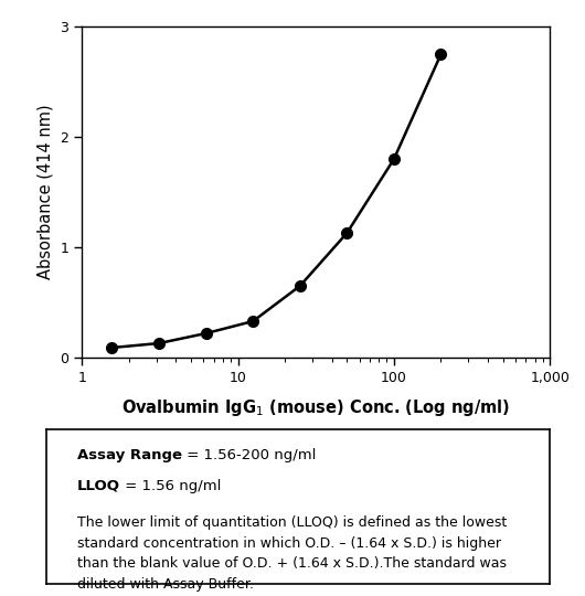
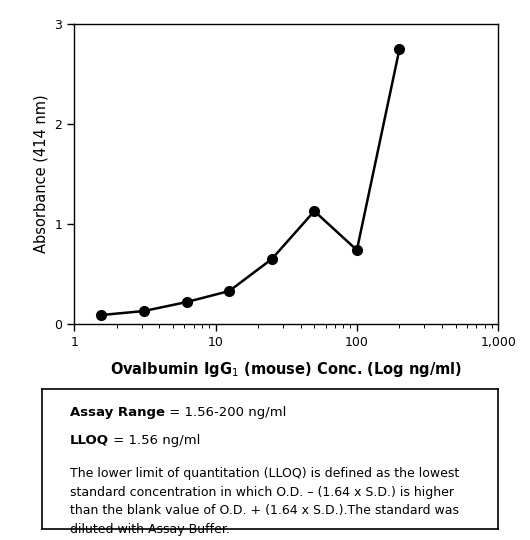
100: 1.80 -> 0.74
